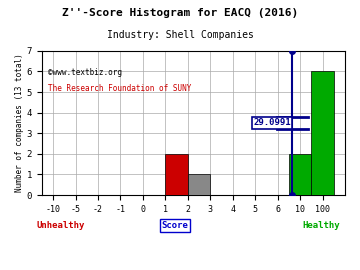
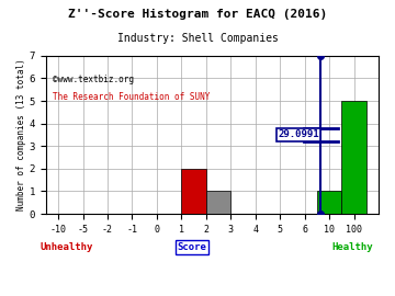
10: 2 -> 1
100: 6 -> 5
